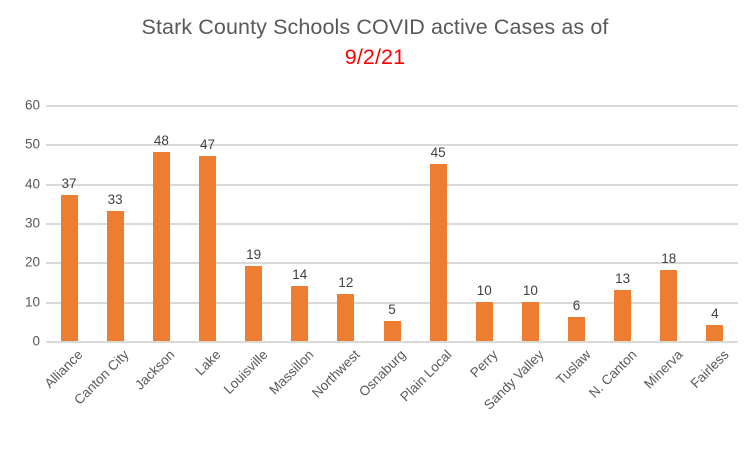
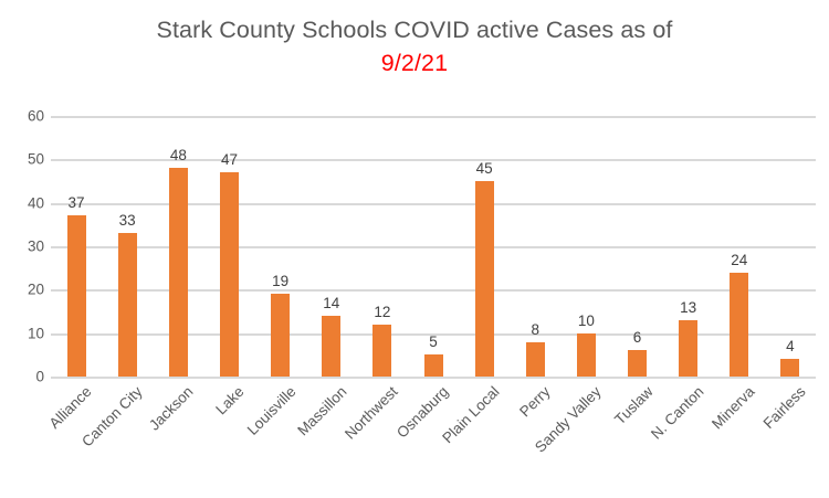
Perry: 10 -> 8
Minerva: 18 -> 24
